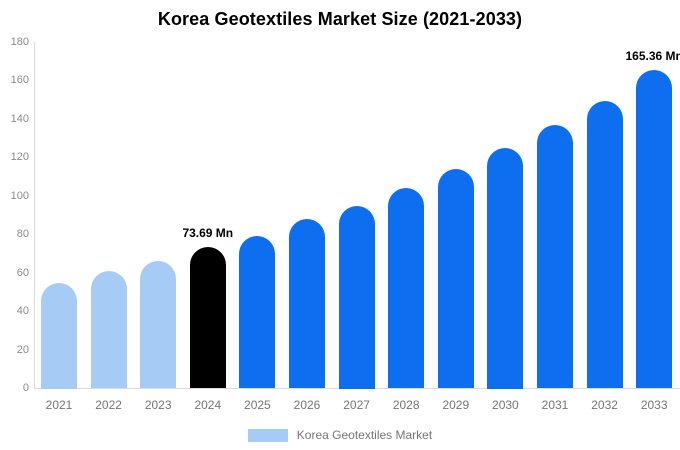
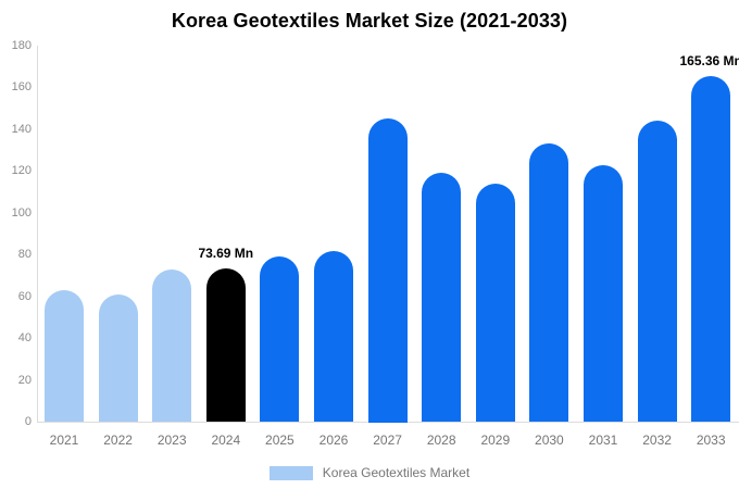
2021: 55 -> 63
2023: 66 -> 73
2026: 88 -> 82
2027: 95 -> 145
2028: 104 -> 119
2030: 125 -> 133
2031: 137 -> 123
2032: 150 -> 144
